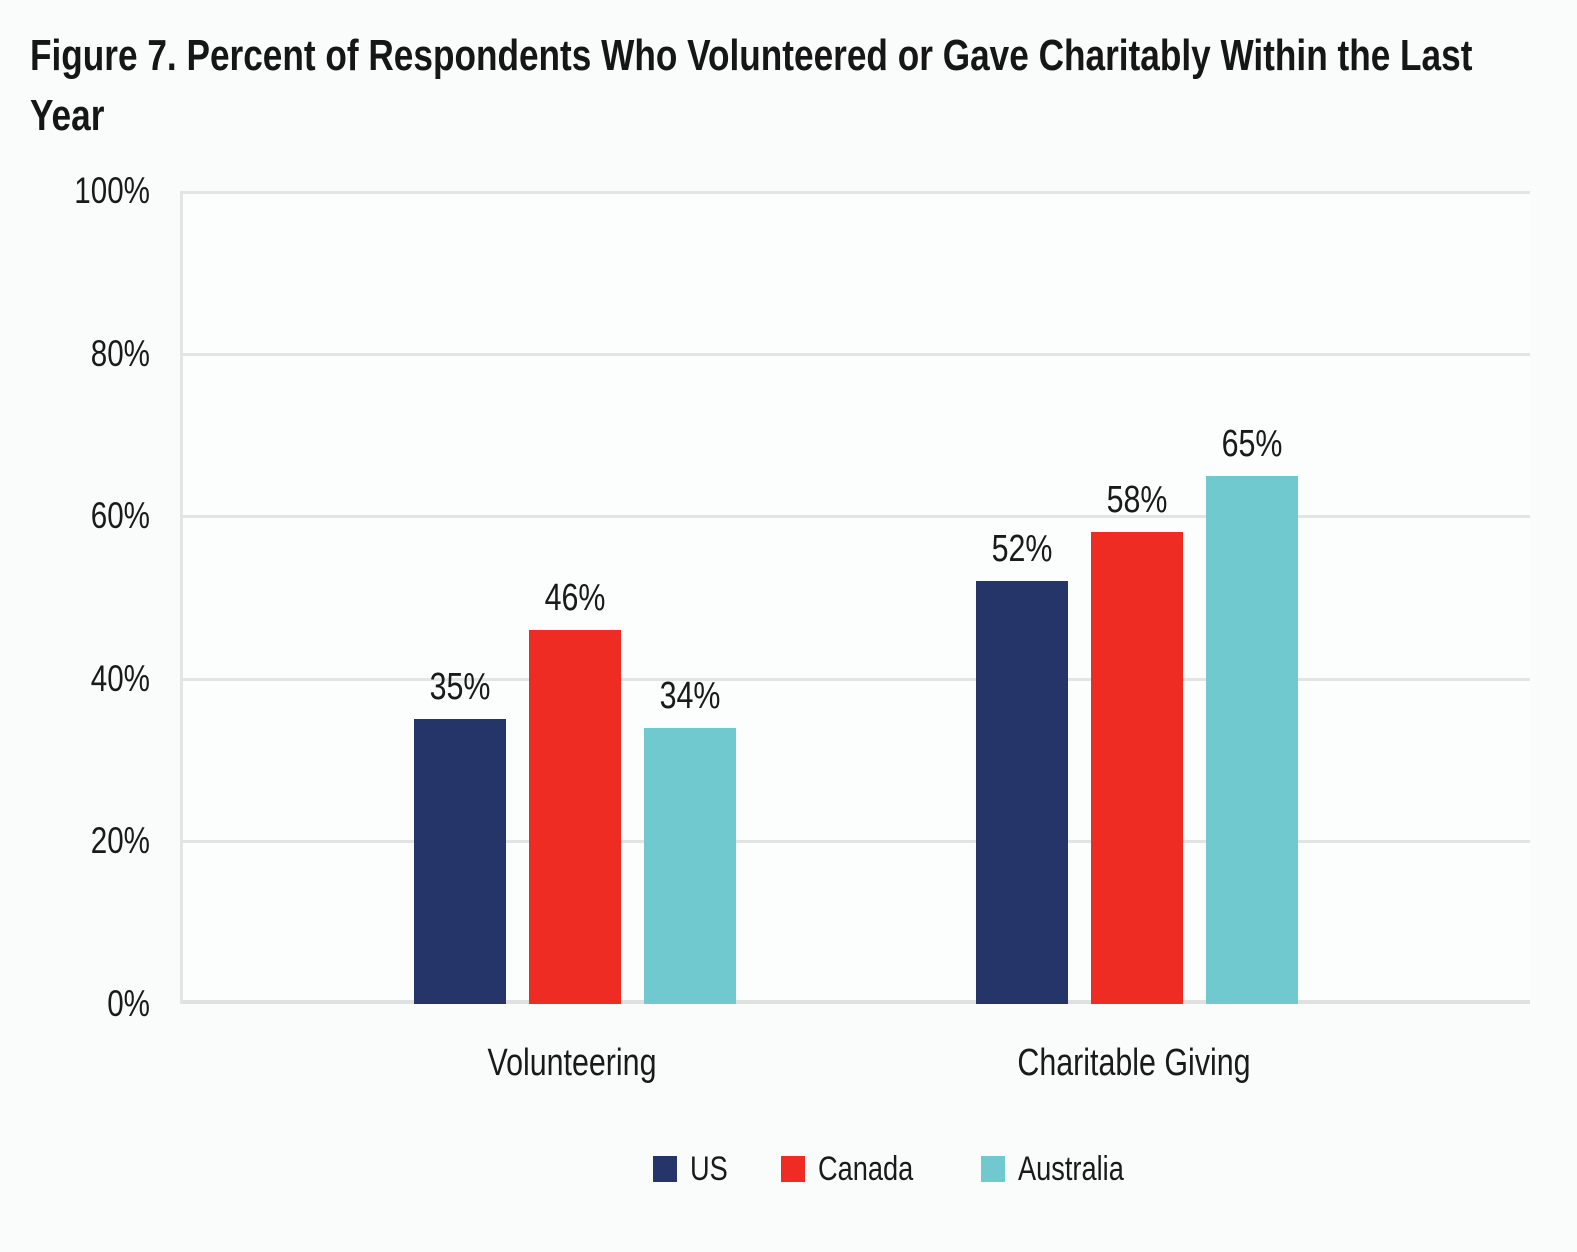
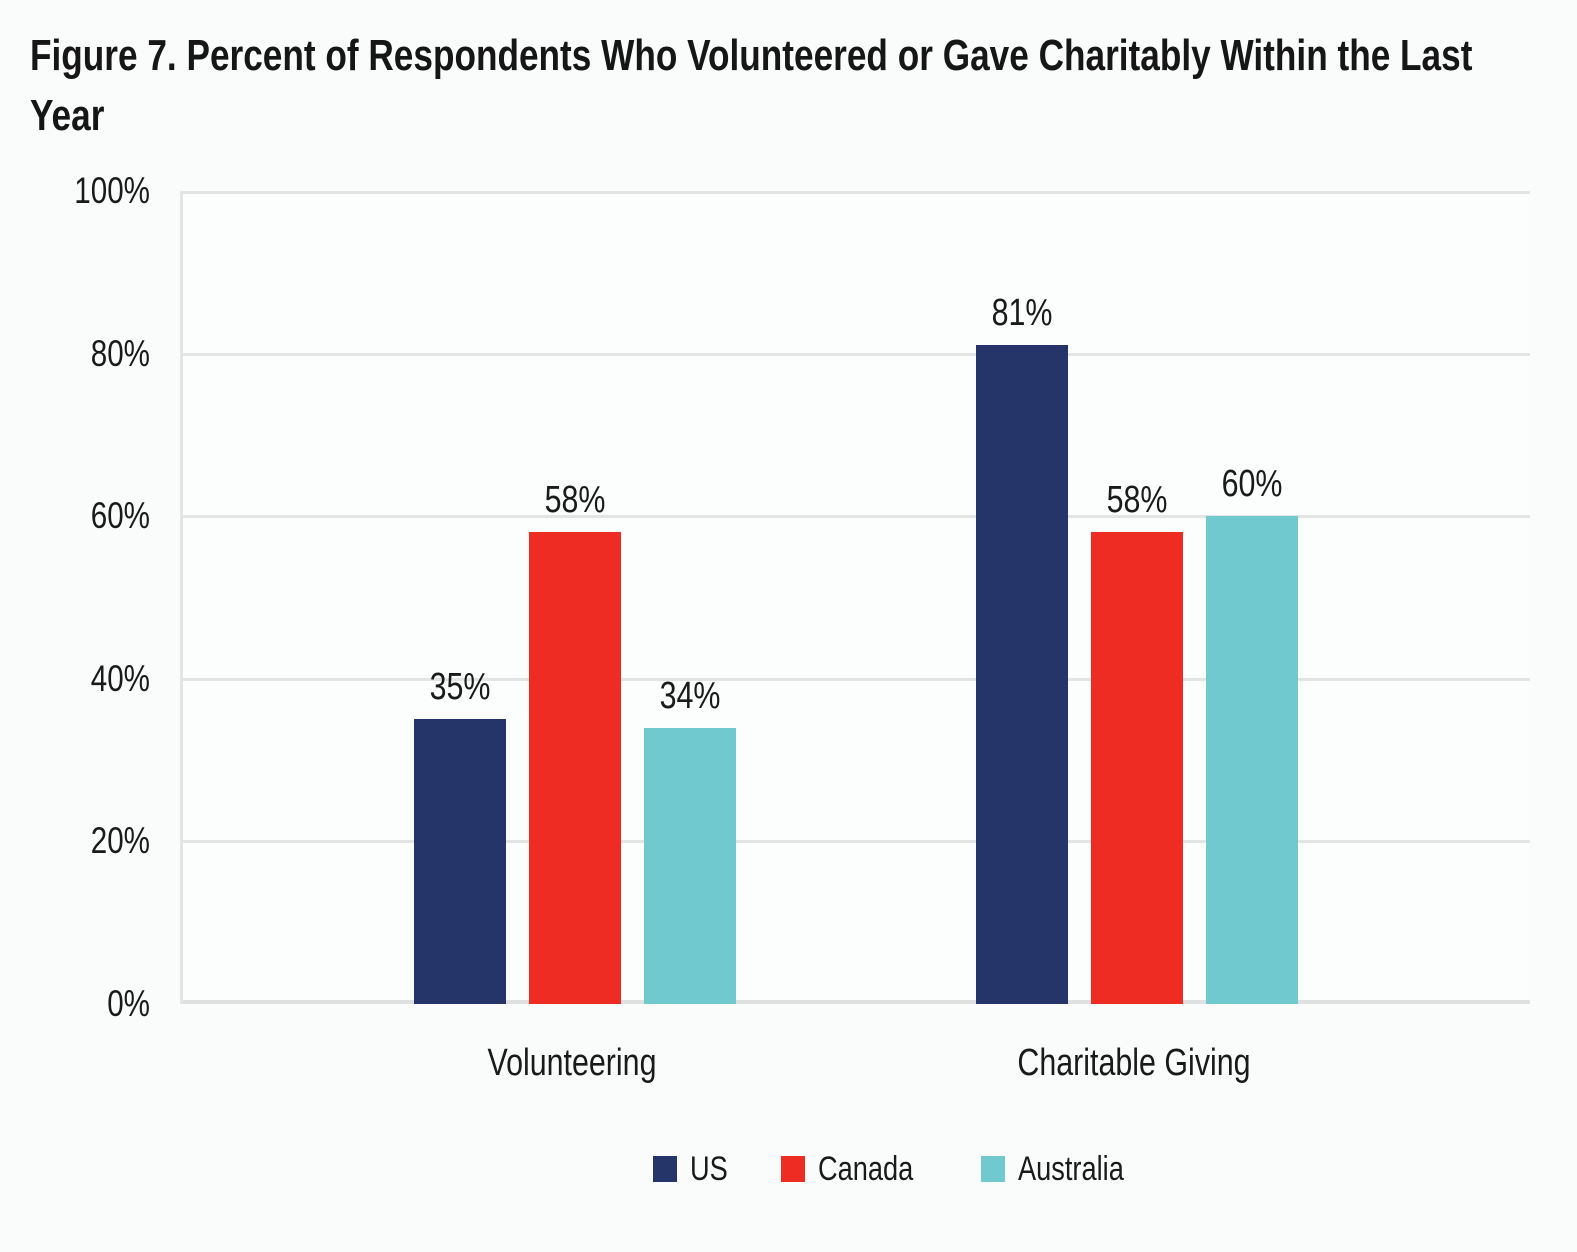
Canada/Volunteering: 46% -> 58%
US/Charitable Giving: 52% -> 81%
Australia/Charitable Giving: 65% -> 60%
